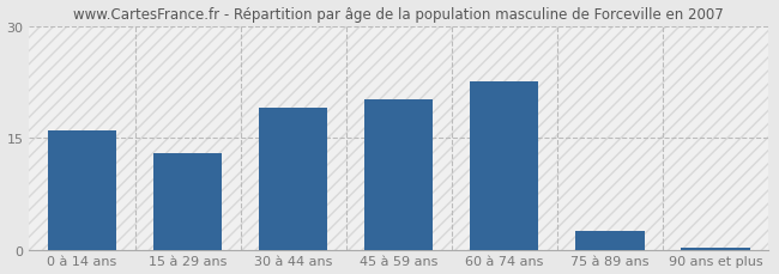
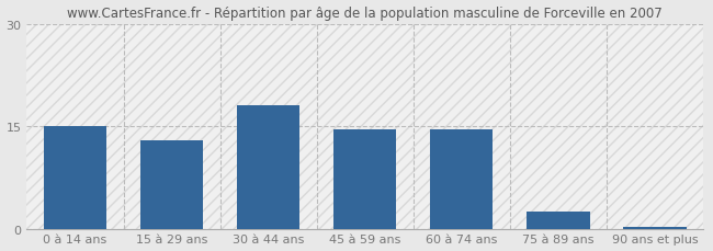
0 à 14 ans: 16.0 -> 15.0
30 à 44 ans: 19.0 -> 18.0
45 à 59 ans: 20.2 -> 14.5
60 à 74 ans: 22.6 -> 14.5
